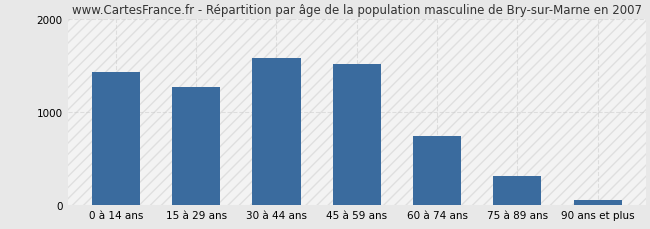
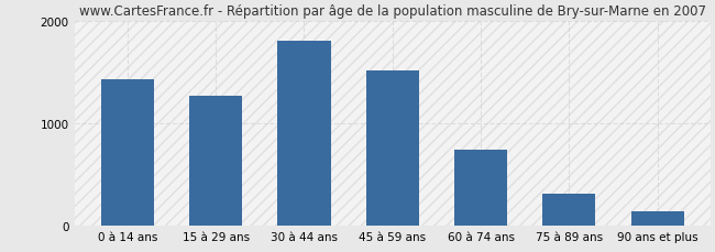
30 à 44 ans: 1580 -> 1800
90 ans et plus: 60 -> 140
